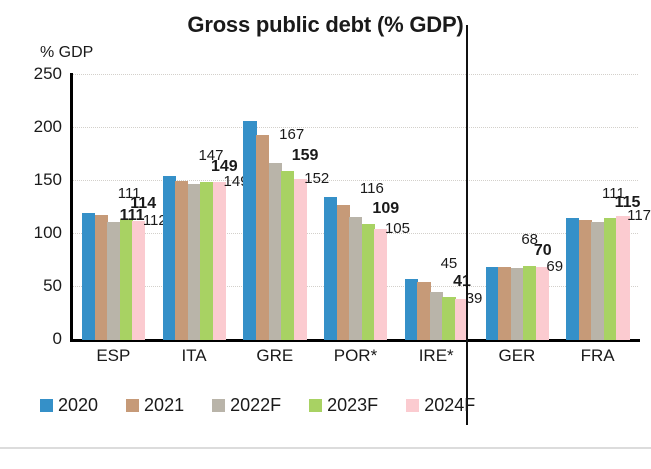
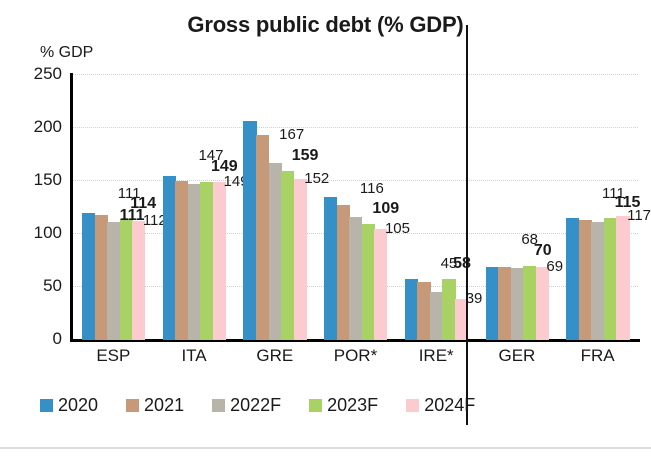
2023F/IRE*: 41 -> 58
